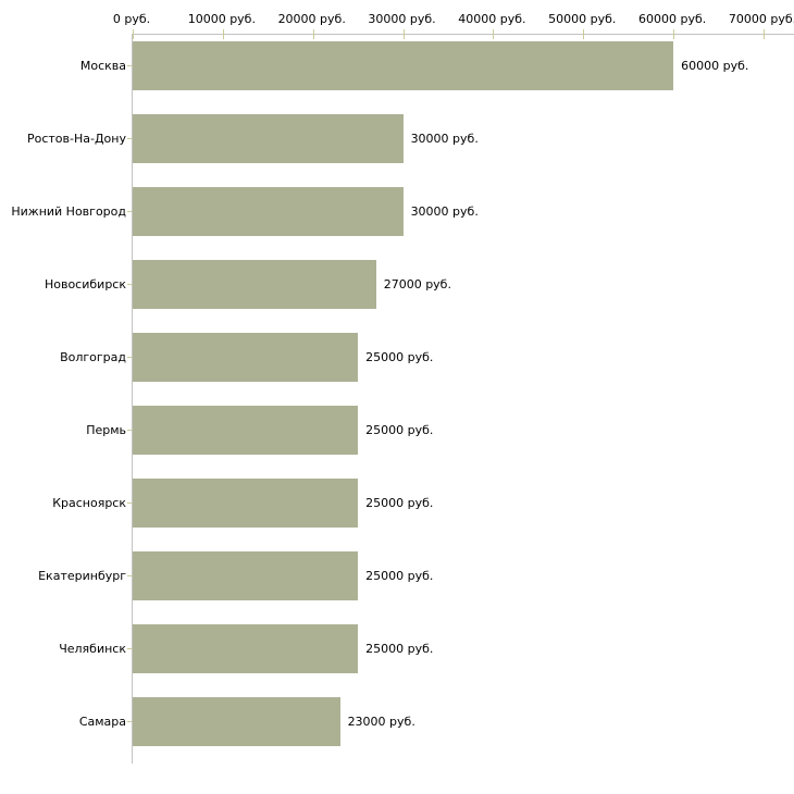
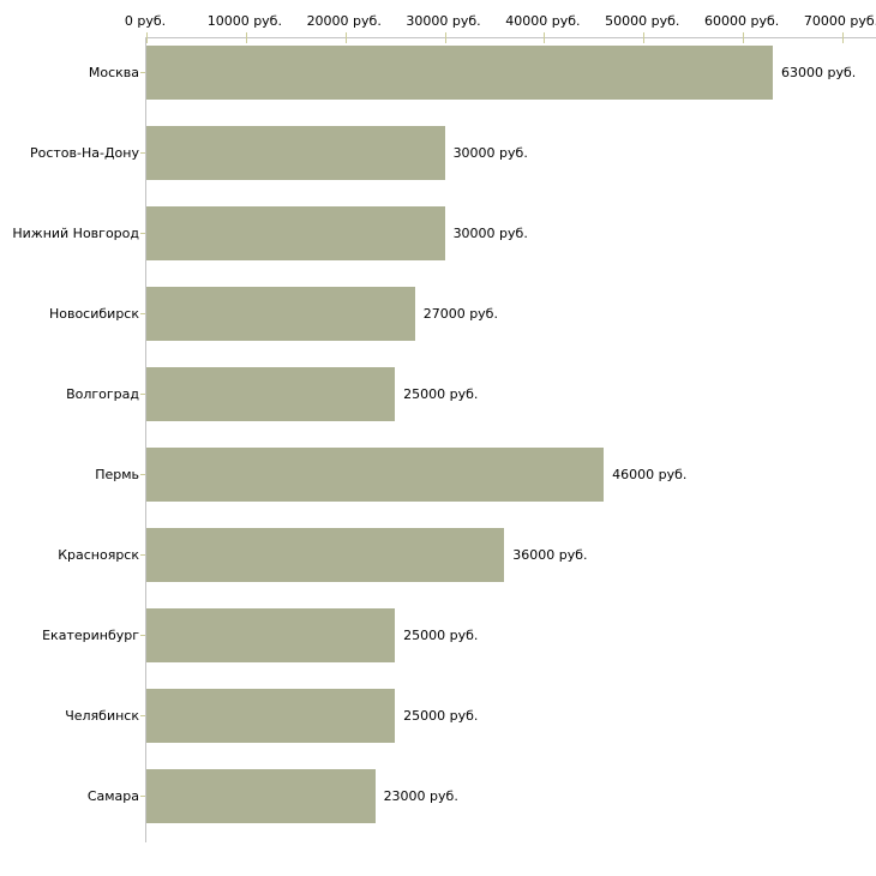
Москва: 60000 -> 63000
Пермь: 25000 -> 46000
Красноярск: 25000 -> 36000
